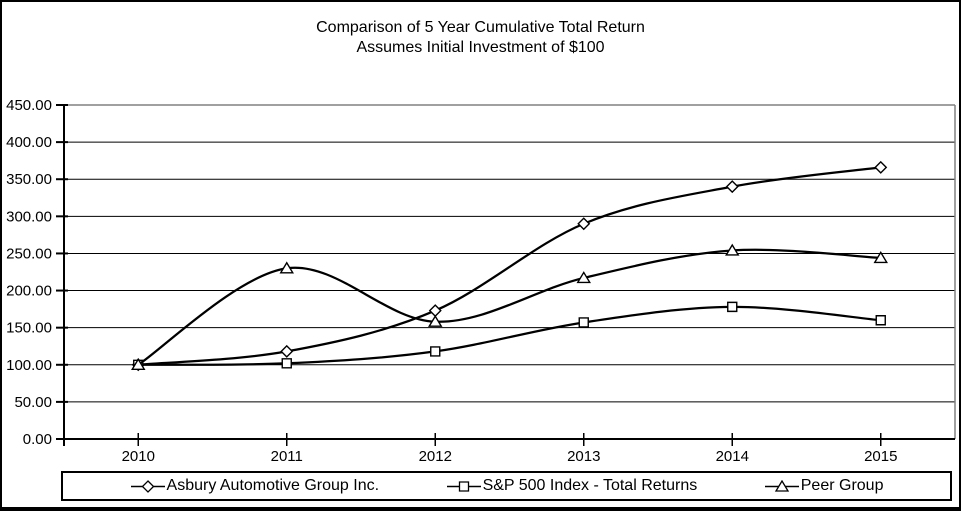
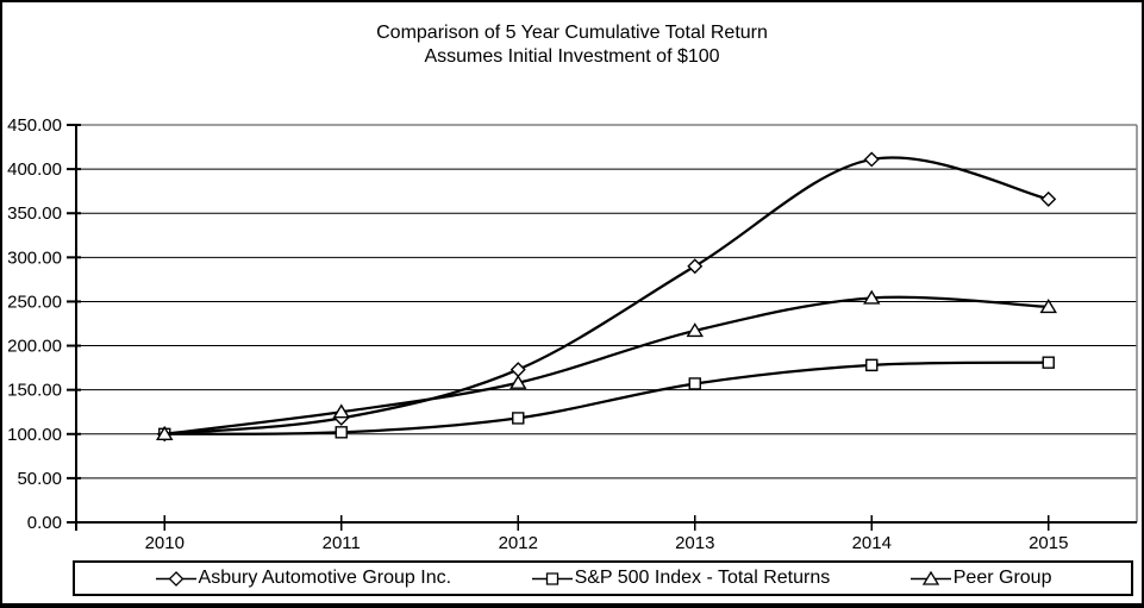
Peer Group/2011: 230 -> 120
Asbury Automotive Group Inc./2014: 340 -> 410
S&P 500 Index - Total Returns/2015: 160 -> 180
